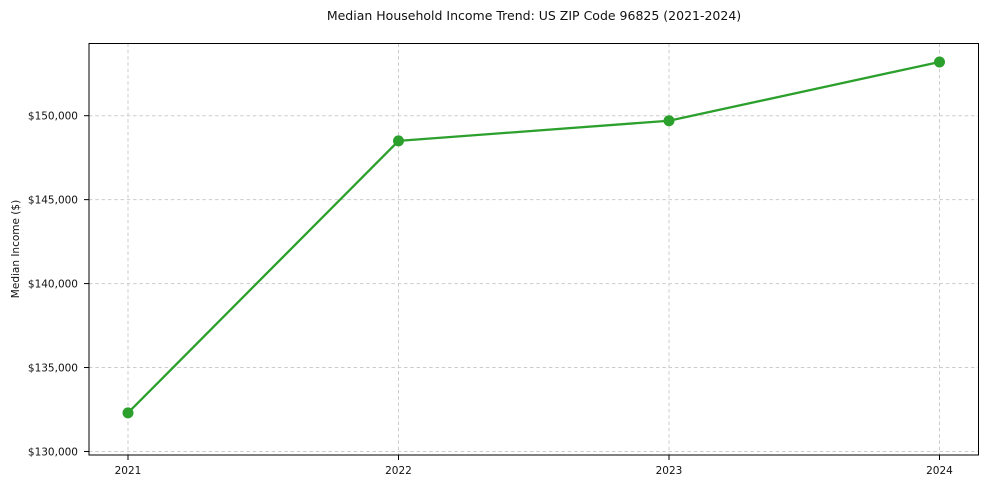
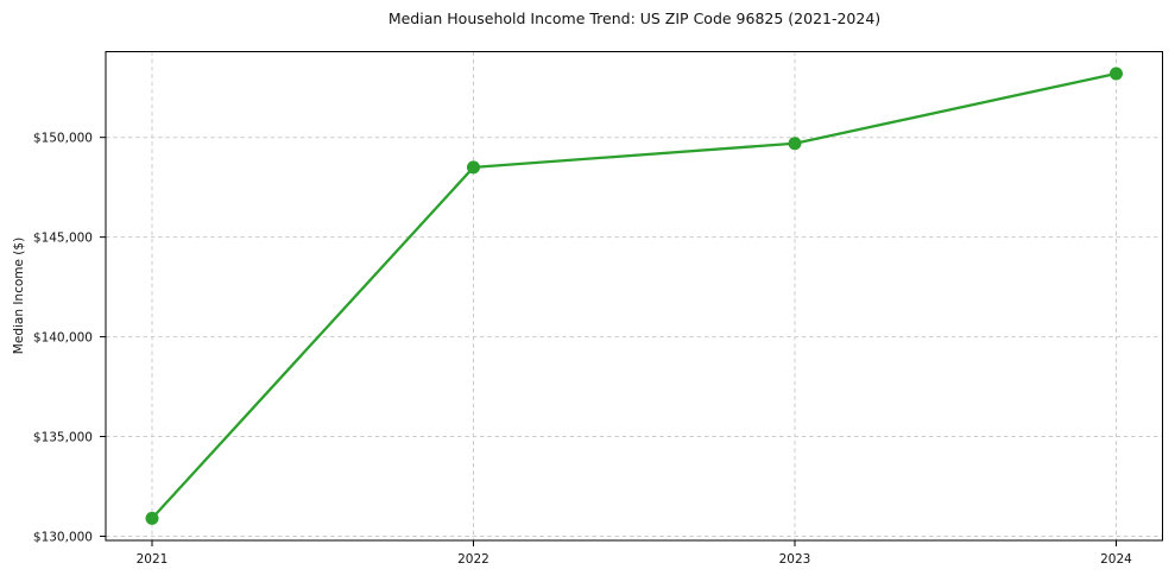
2021: $132300 -> $130900
